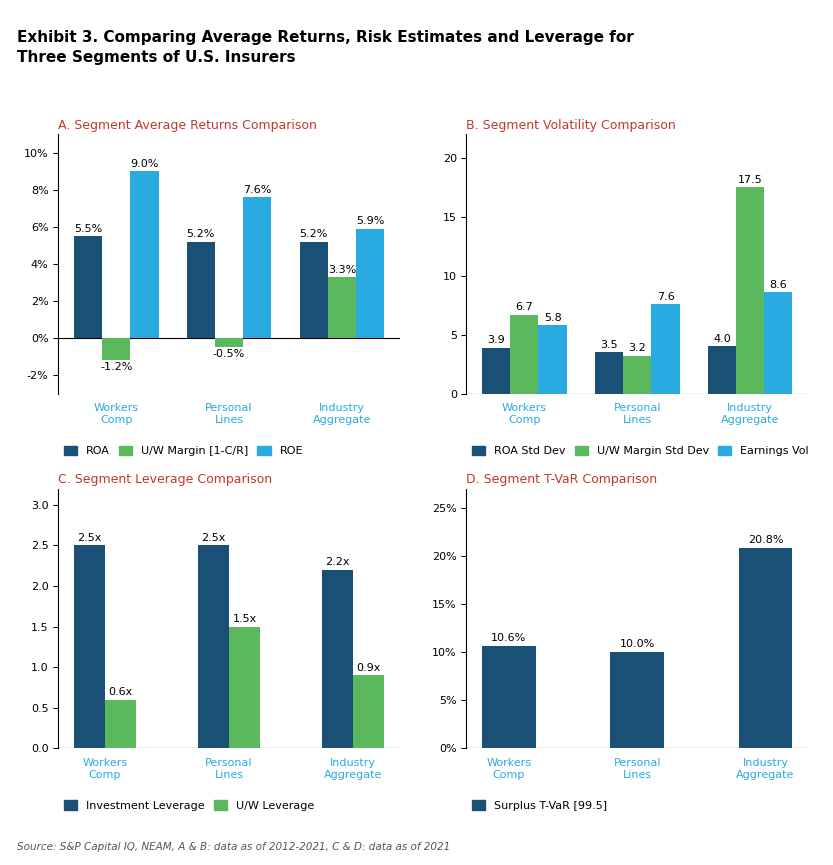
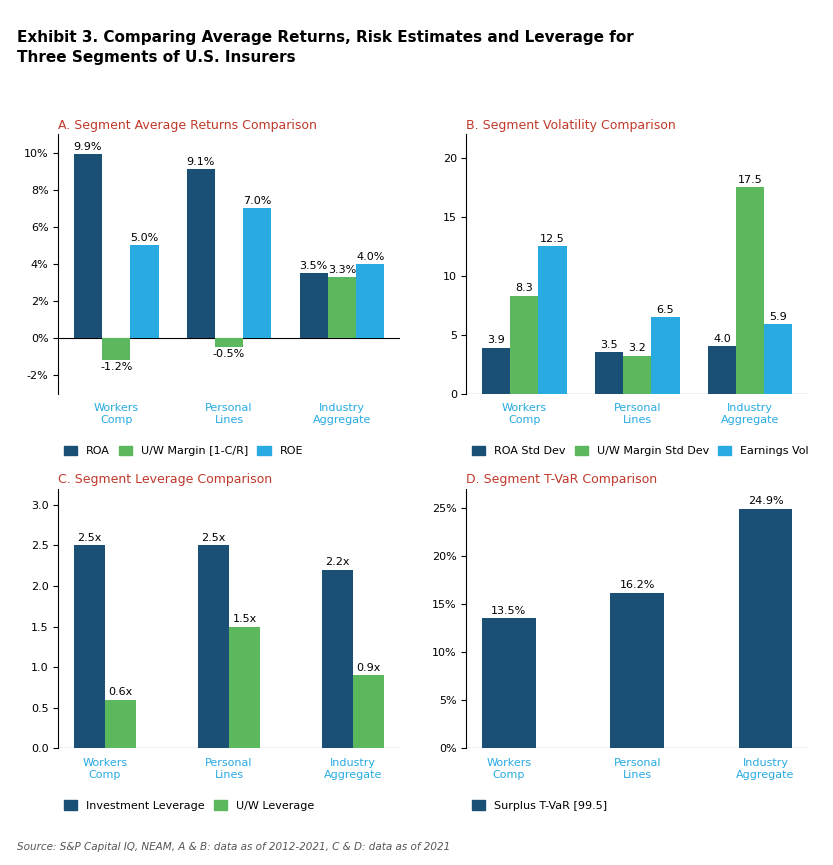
A. Segment Average Returns Comparison/ROA/Workers Comp: 5.5% -> 9.9%
A. Segment Average Returns Comparison/ROE/Workers Comp: 9.0% -> 5.0%
A. Segment Average Returns Comparison/ROA/Personal Lines: 5.2% -> 9.1%
A. Segment Average Returns Comparison/ROE/Personal Lines: 7.6% -> 7.0%
A. Segment Average Returns Comparison/ROA/Industry Aggregate: 5.2% -> 3.5%
A. Segment Average Returns Comparison/ROE/Industry Aggregate: 5.9% -> 4.0%
B. Segment Volatility Comparison/U/W Margin Std Dev/Workers Comp: 6.7 -> 8.3
B. Segment Volatility Comparison/Earnings Vol/Workers Comp: 5.8 -> 12.5
B. Segment Volatility Comparison/Earnings Vol/Personal Lines: 7.6 -> 6.5
B. Segment Volatility Comparison/Earnings Vol/Industry Aggregate: 8.6 -> 5.9
D. Segment T-VaR Comparison/Workers Comp: 10.6% -> 13.5%
D. Segment T-VaR Comparison/Personal Lines: 10.0% -> 16.2%
D. Segment T-VaR Comparison/Industry Aggregate: 20.8% -> 24.9%
